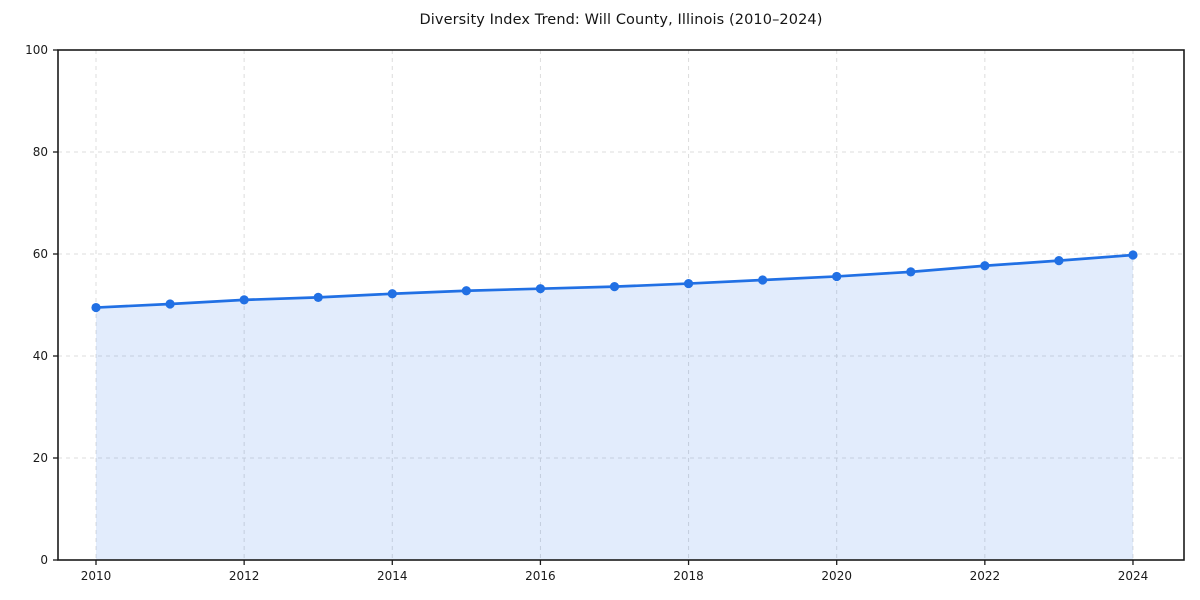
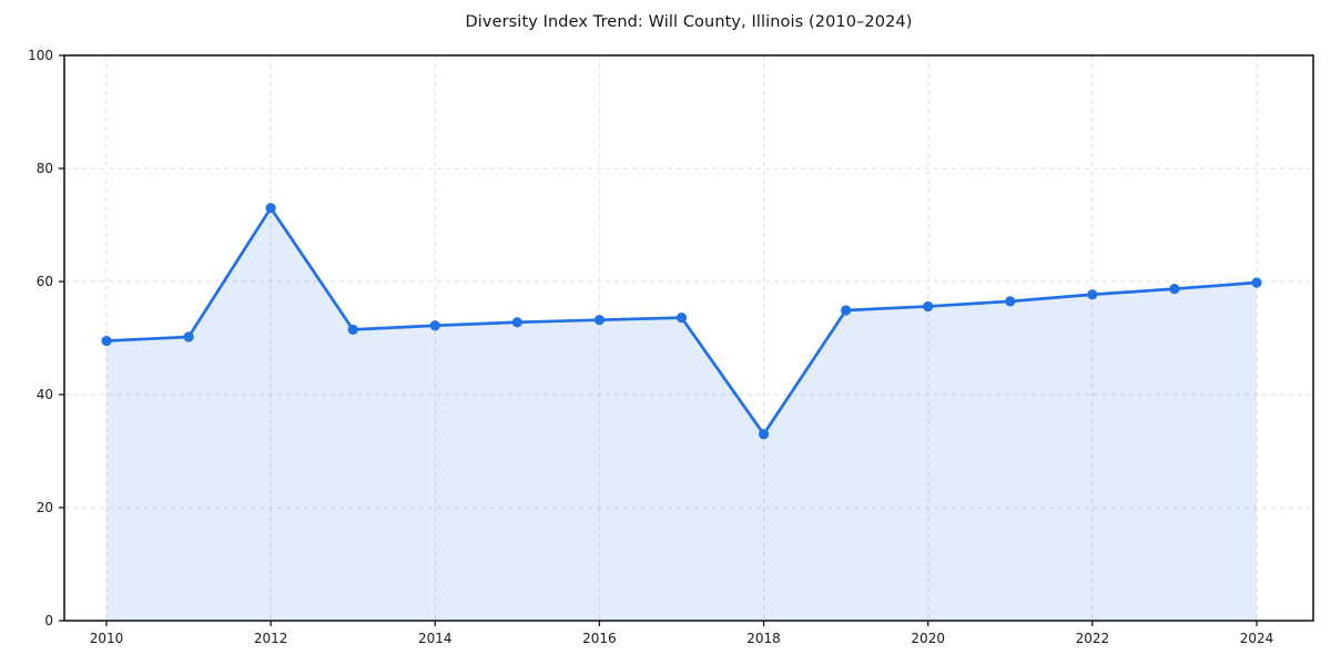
2012: 51 -> 73
2018: 54 -> 33
